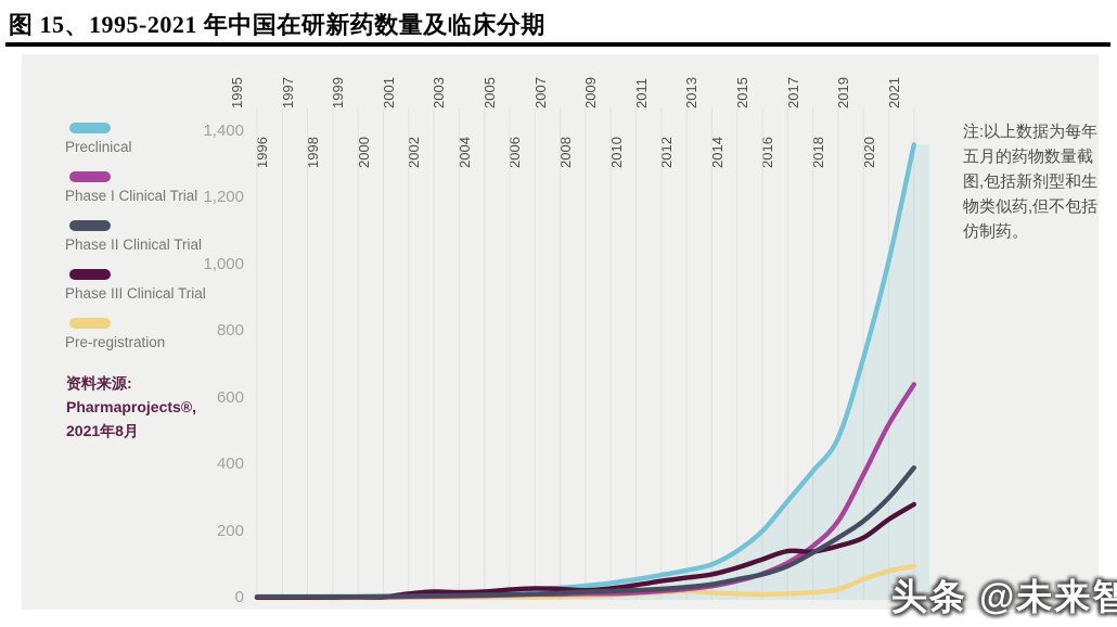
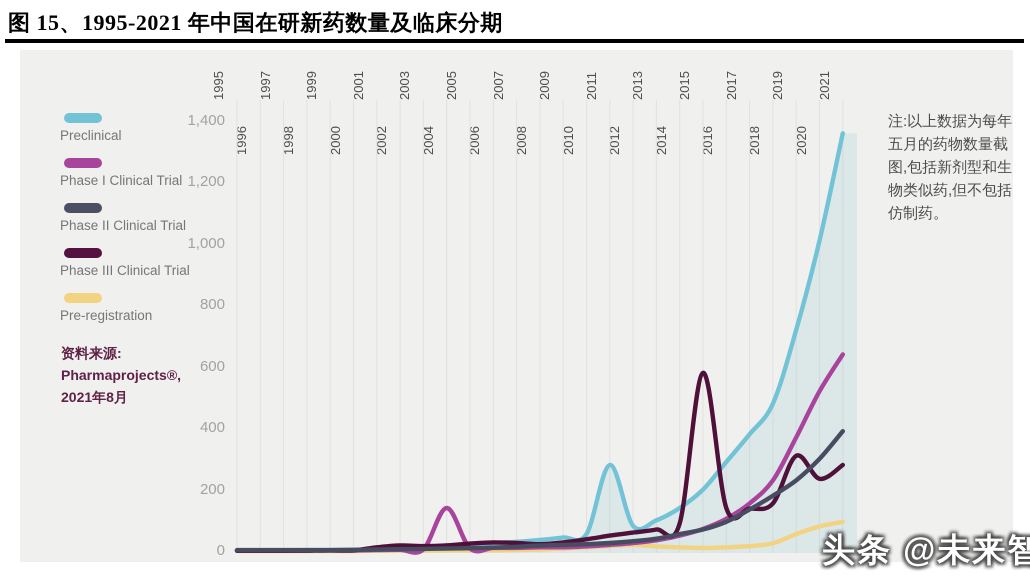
Phase I Clinical Trial/2004: 10 -> 140
Preclinical/2011: 70 -> 280
Phase III Clinical Trial/2015: 120 -> 580
Phase III Clinical Trial/2019: 180 -> 310
